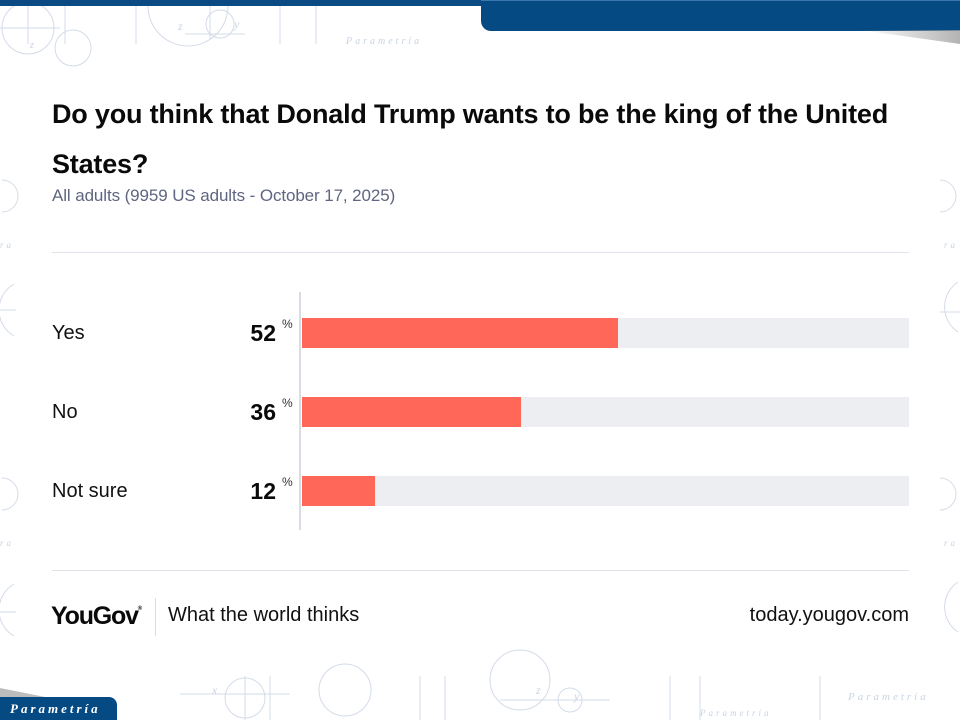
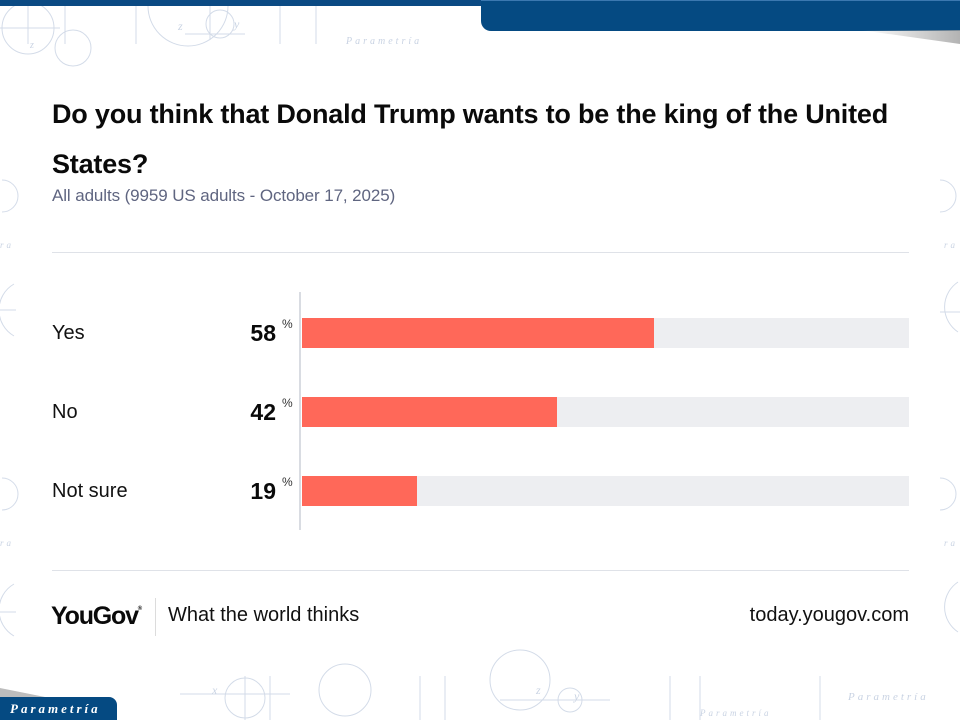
Yes: 52 -> 58
No: 36 -> 42
Not sure: 12 -> 19
